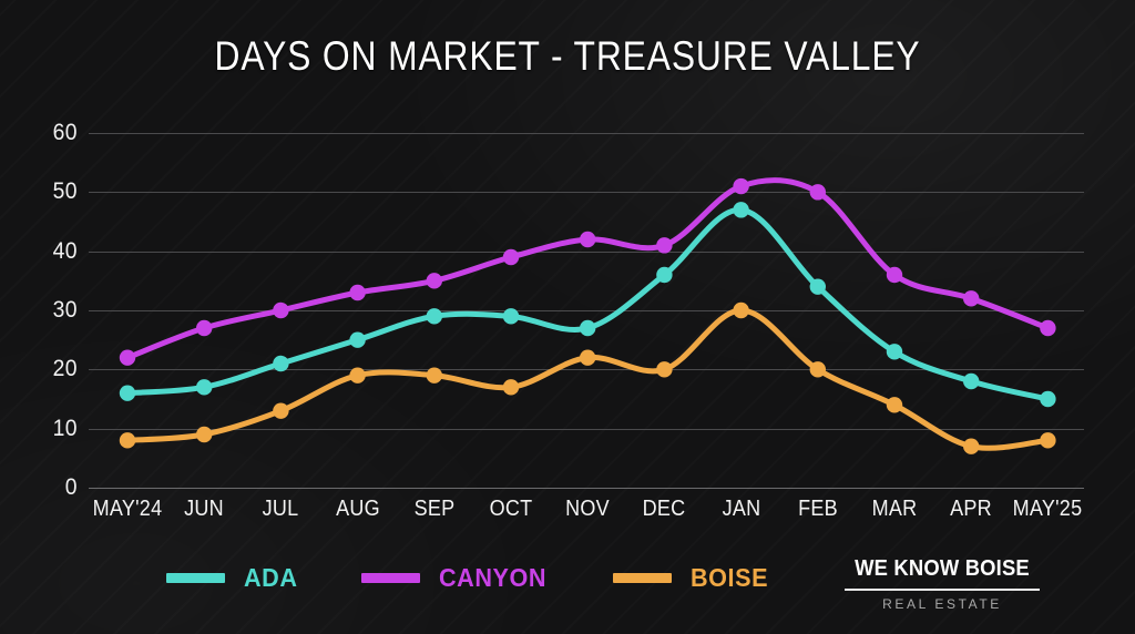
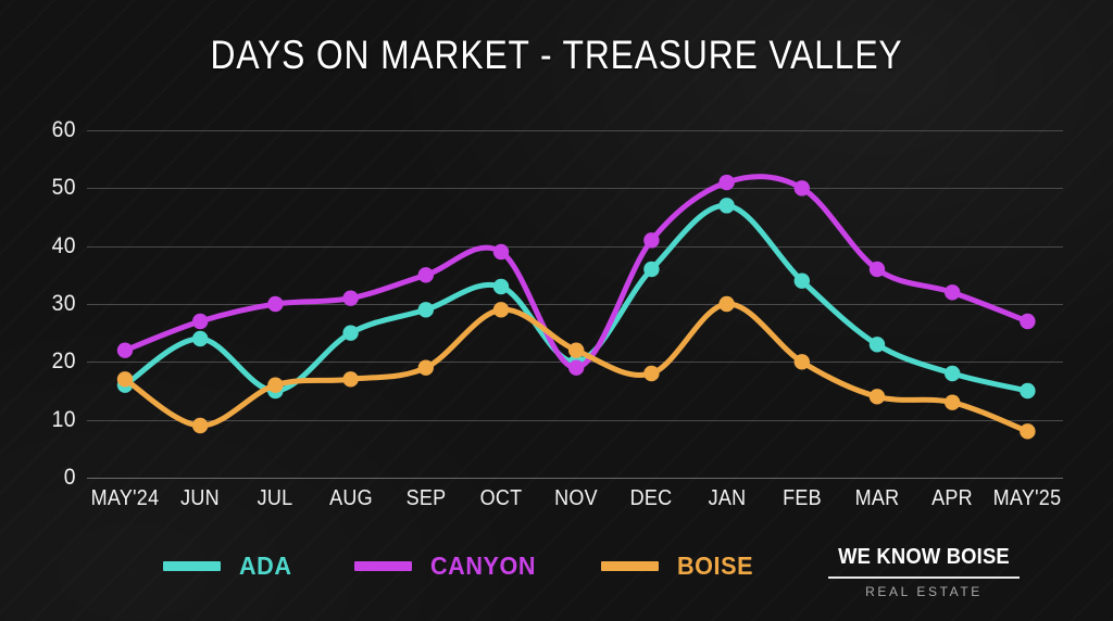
BOISE/MAY'24: 8 -> 17
ADA/JUN: 17 -> 24
ADA/JUL: 21 -> 15
BOISE/JUL: 13 -> 16
CANYON/AUG: 33 -> 31
BOISE/AUG: 19 -> 17
ADA/OCT: 29 -> 33
BOISE/OCT: 17 -> 29
ADA/NOV: 27 -> 20
CANYON/NOV: 42 -> 19
BOISE/DEC: 20 -> 18
BOISE/APR: 7 -> 13
